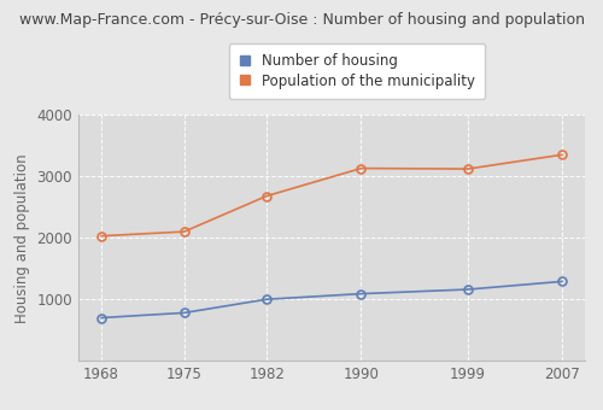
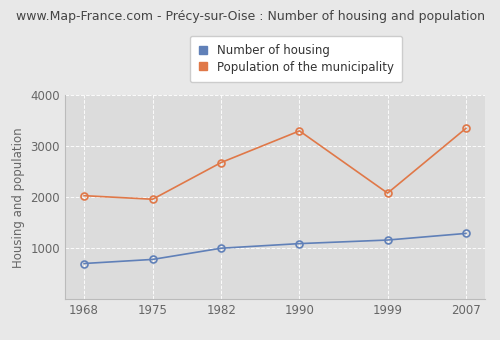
Population of the municipality/1975: 2100 -> 1960
Population of the municipality/1990: 3130 -> 3300
Population of the municipality/1999: 3120 -> 2080
